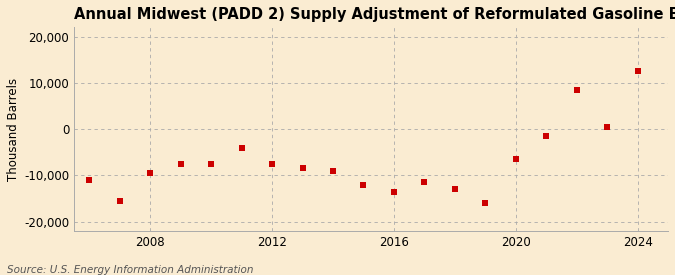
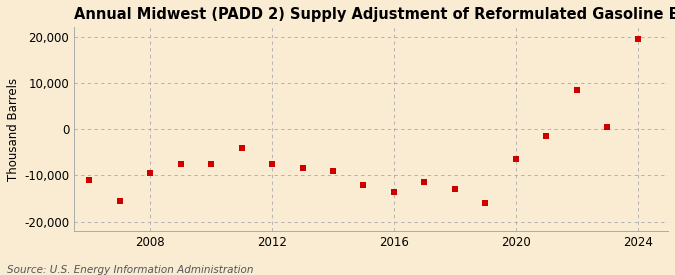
2024: 12,500 -> 19,500
